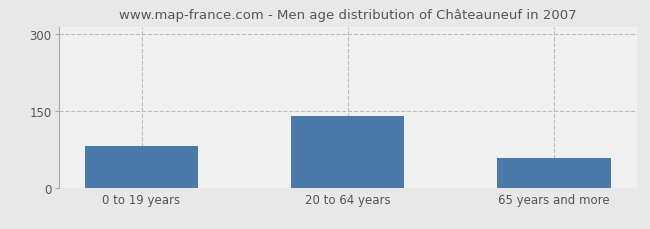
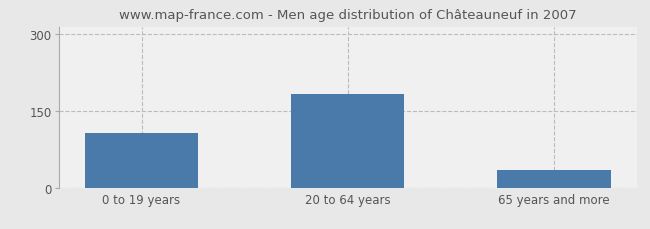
0 to 19 years: 82 -> 107
20 to 64 years: 140 -> 183
65 years and more: 58 -> 35
